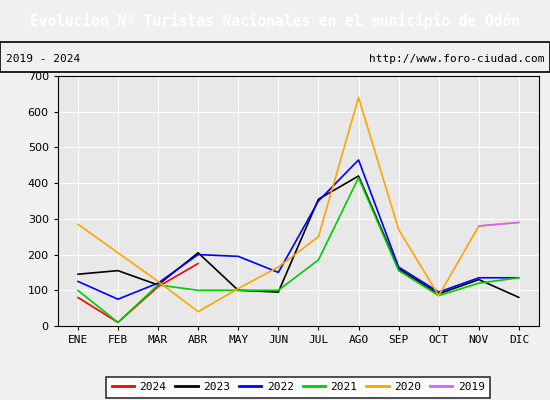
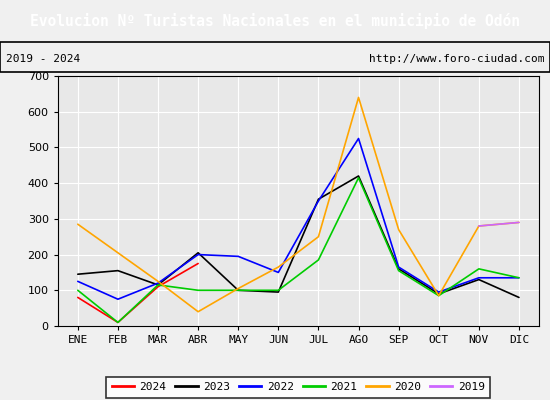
2022/AGO: 465 -> 525
2021/NOV: 120 -> 160
